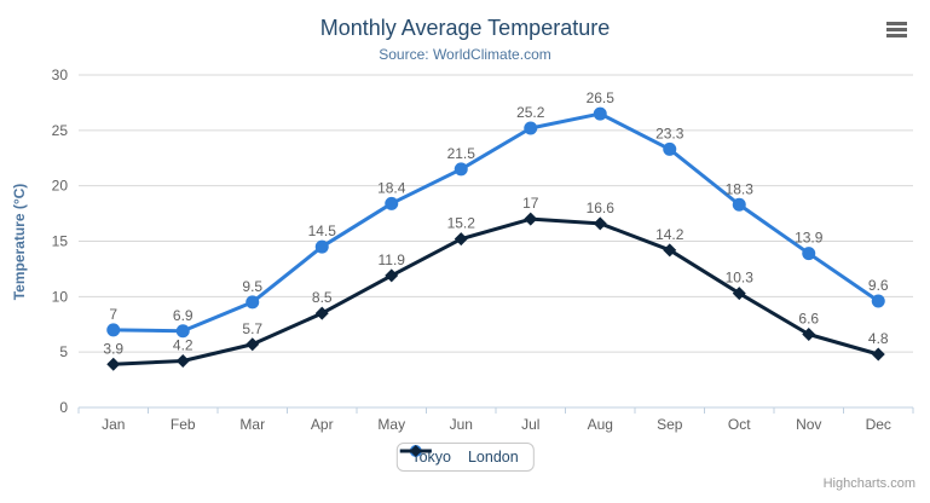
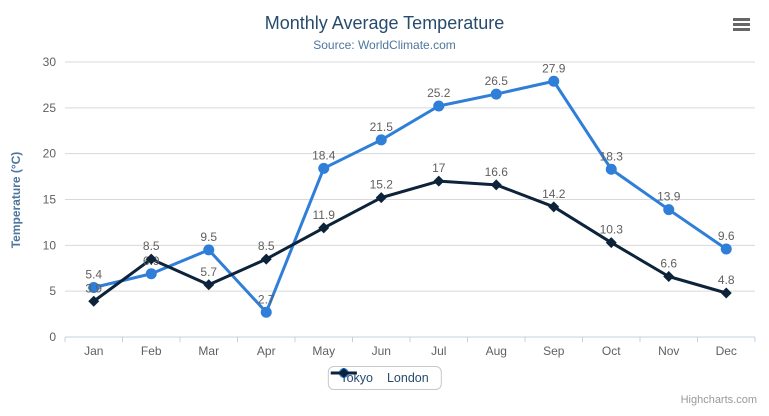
Tokyo/Jan: 7 -> 5.4
London/Feb: 4.2 -> 8.5
Tokyo/Apr: 14.5 -> 2.7
Tokyo/Sep: 23.3 -> 27.9
